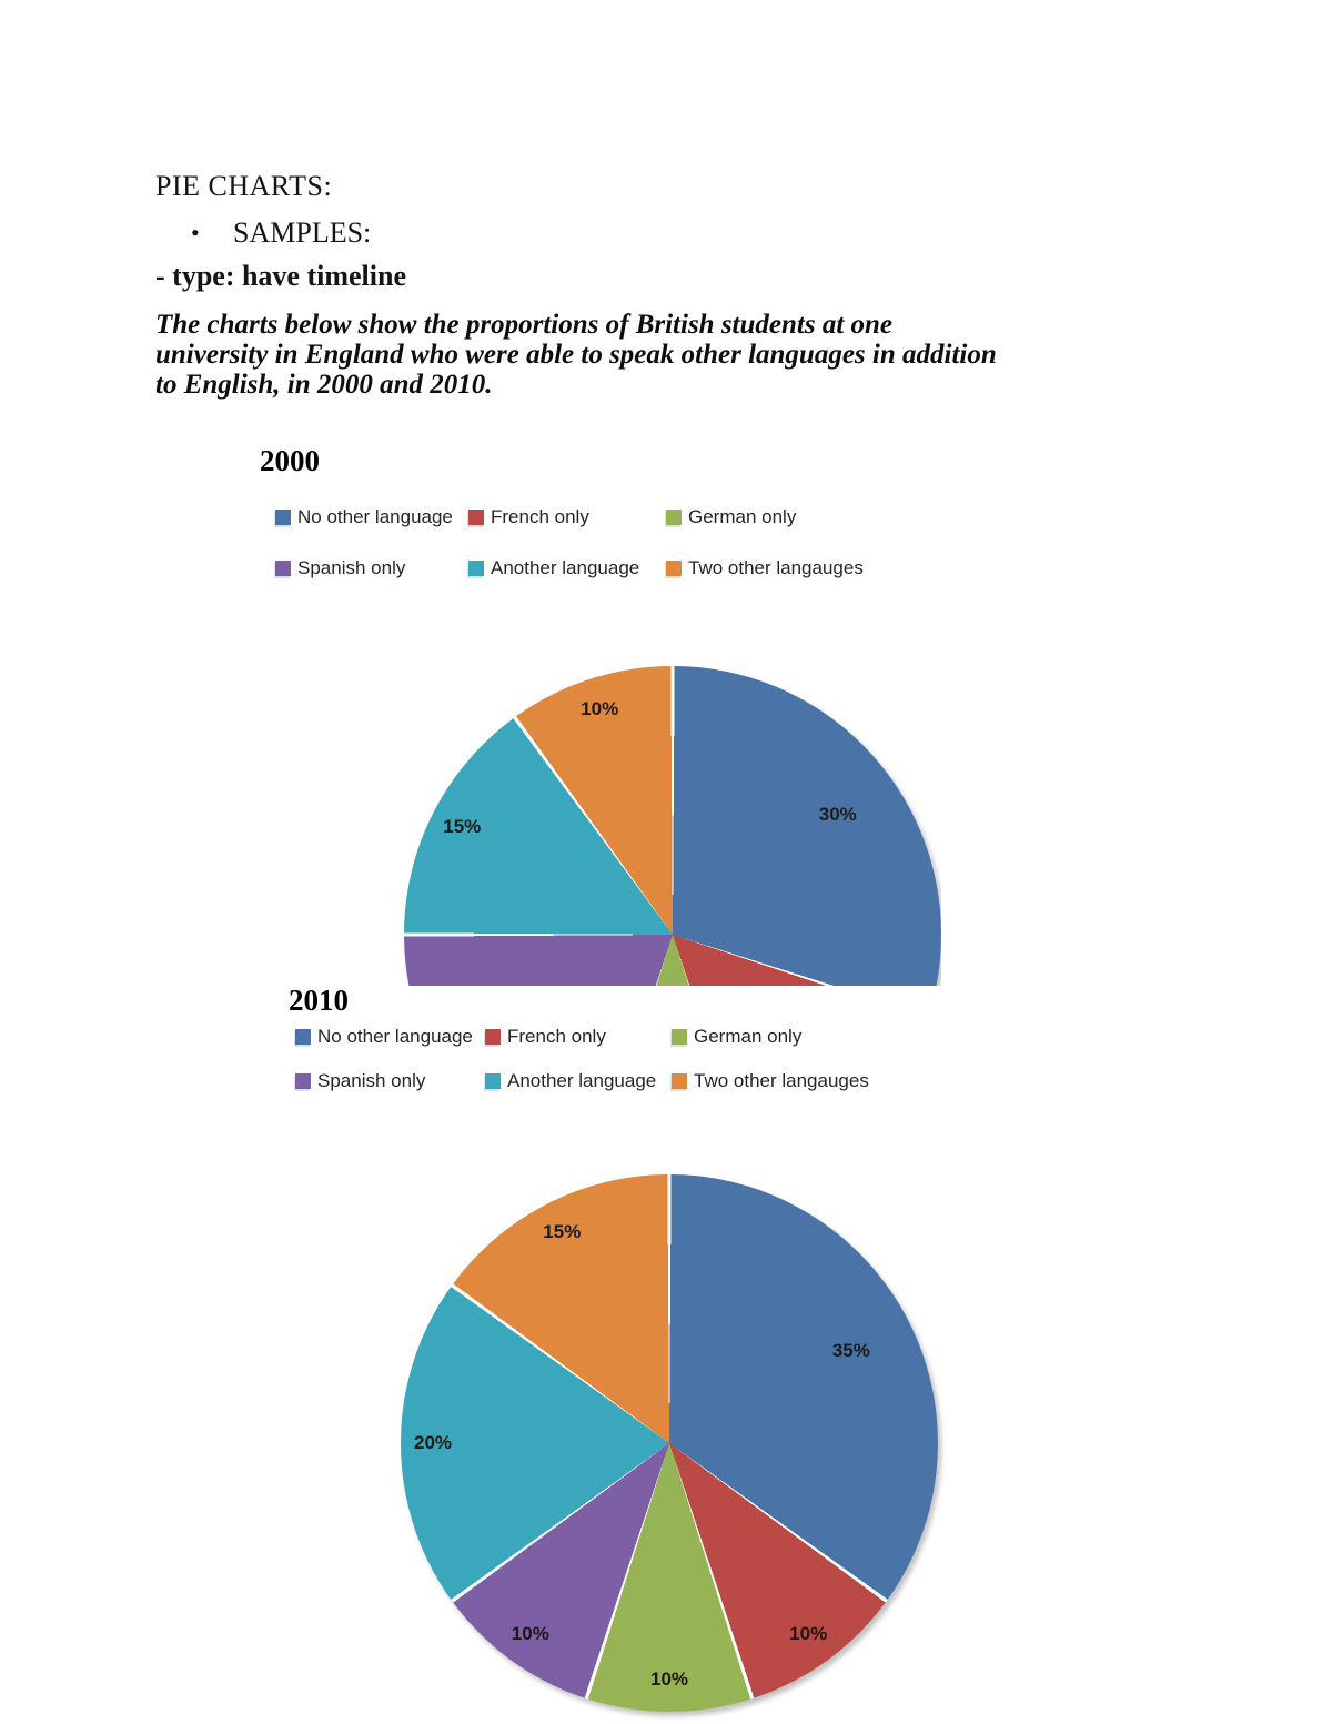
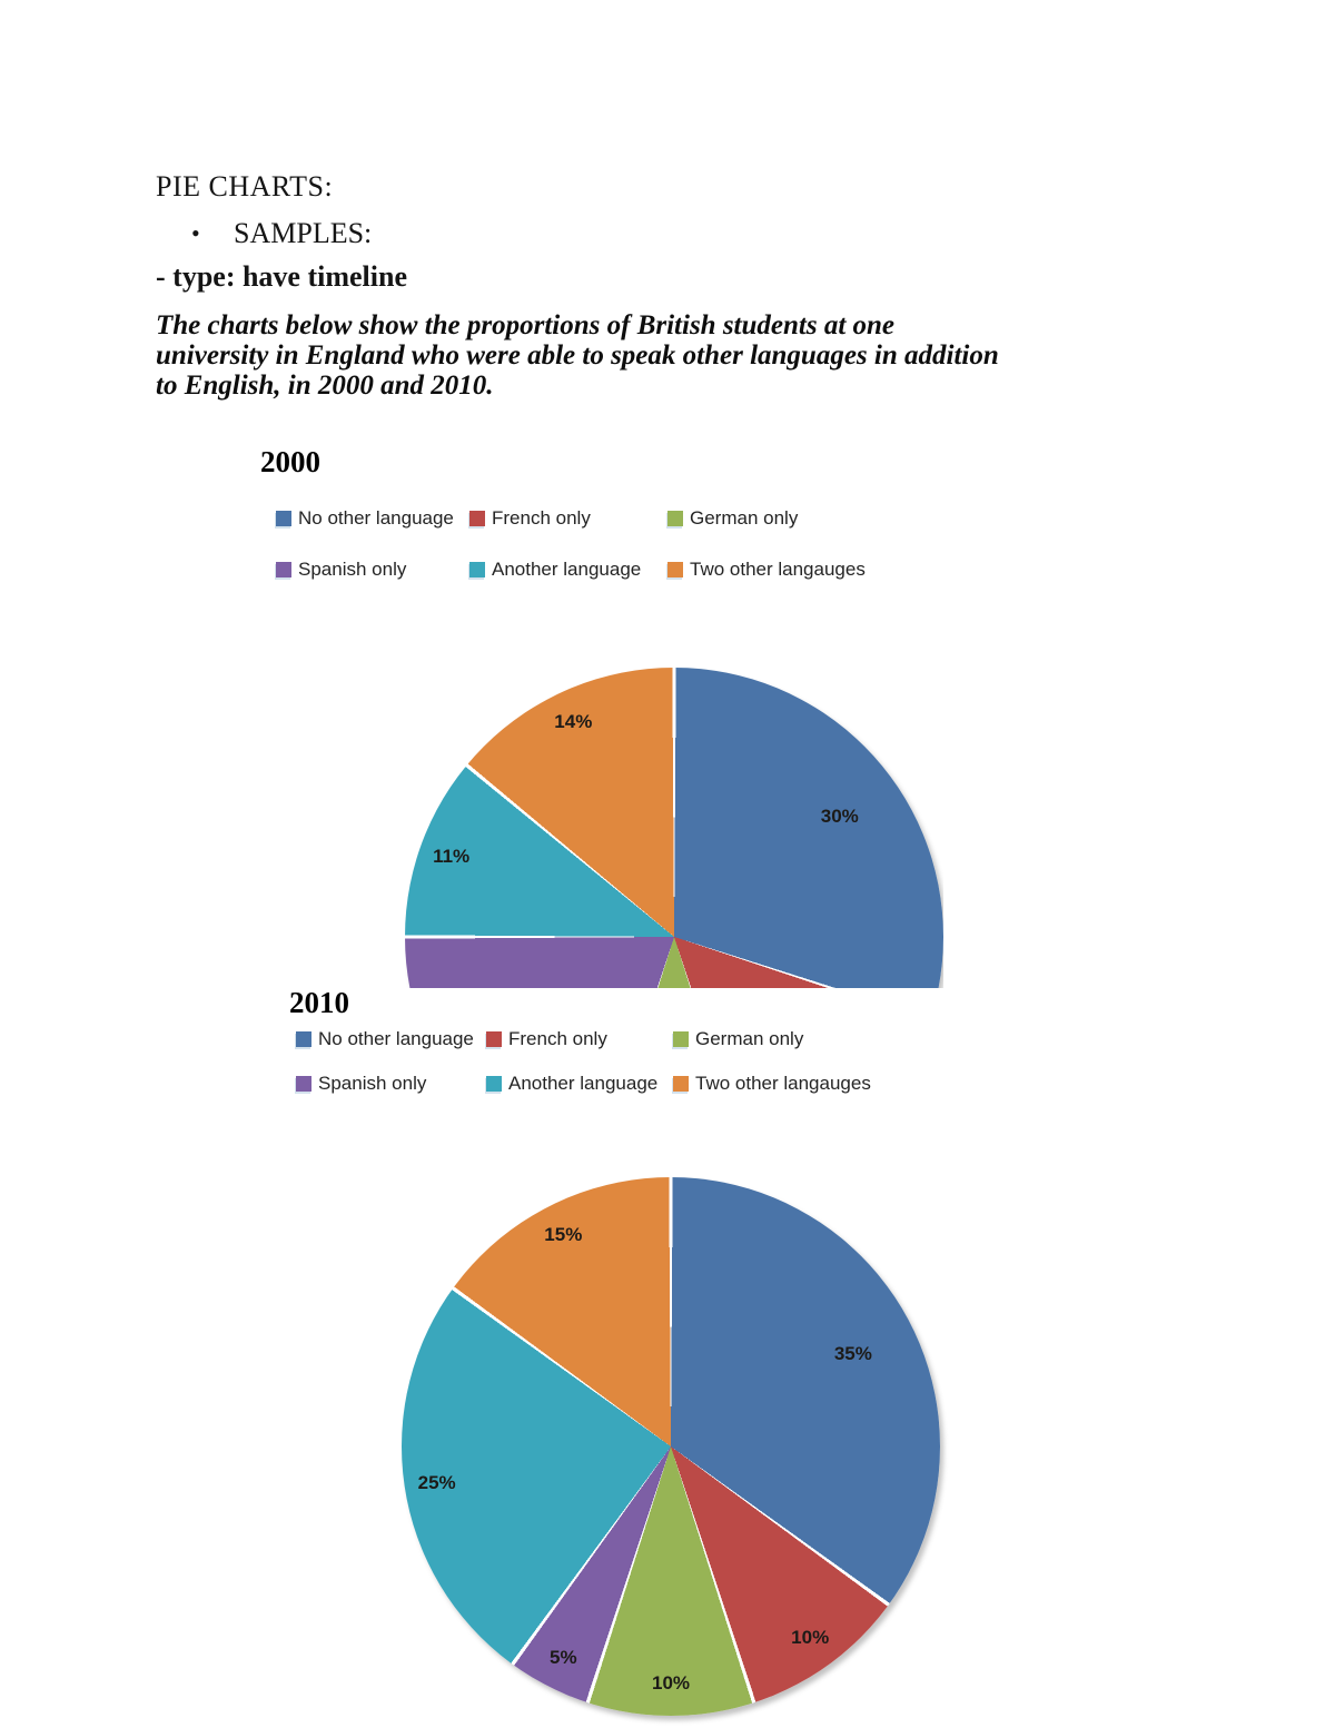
2000/Another language: 15% -> 11%
2000/Two other langauges: 10% -> 14%
2010/Spanish only: 10% -> 5%
2010/Another language: 20% -> 25%
